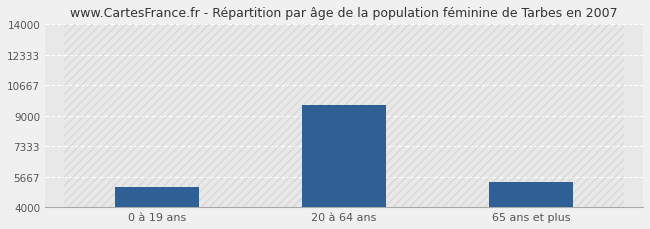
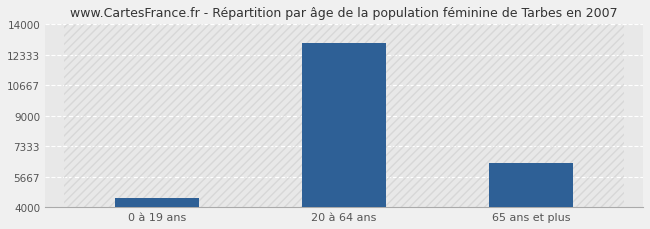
0 à 19 ans: 5100 -> 4500
20 à 64 ans: 9600 -> 13000
65 ans et plus: 5400 -> 6400
